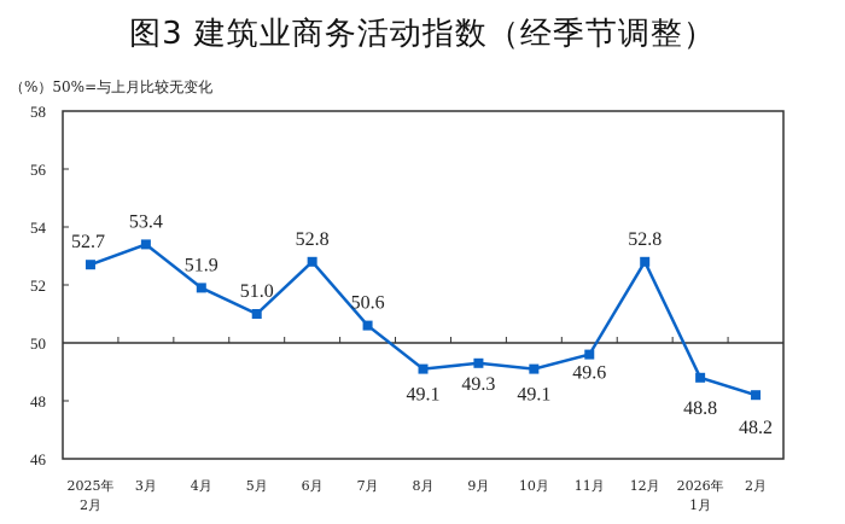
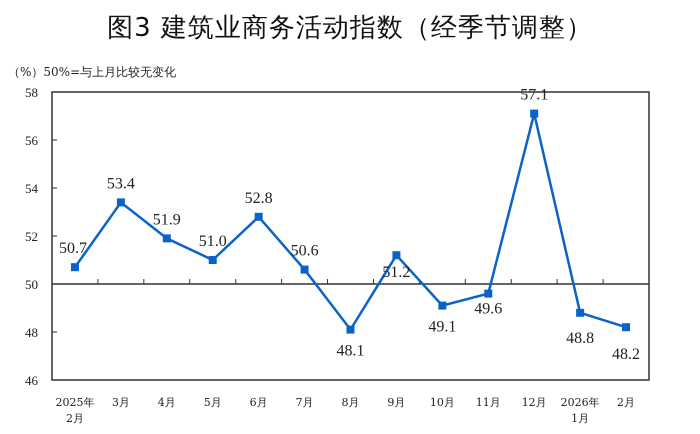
2025年 2月: 52.7 -> 50.7
8月: 49.1 -> 48.1
9月: 49.3 -> 51.2
12月: 52.8 -> 57.1
